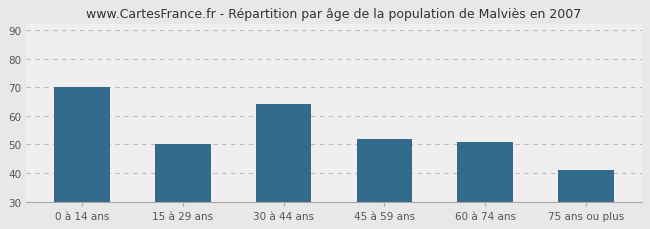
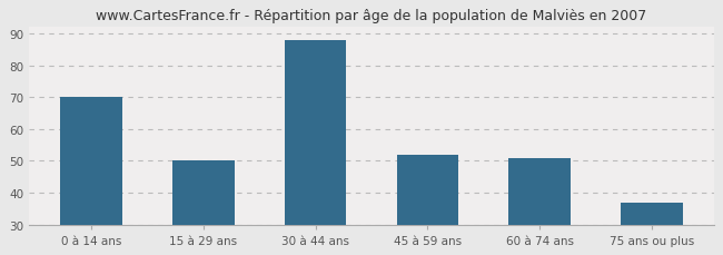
30 à 44 ans: 64 -> 88
75 ans ou plus: 41 -> 37
